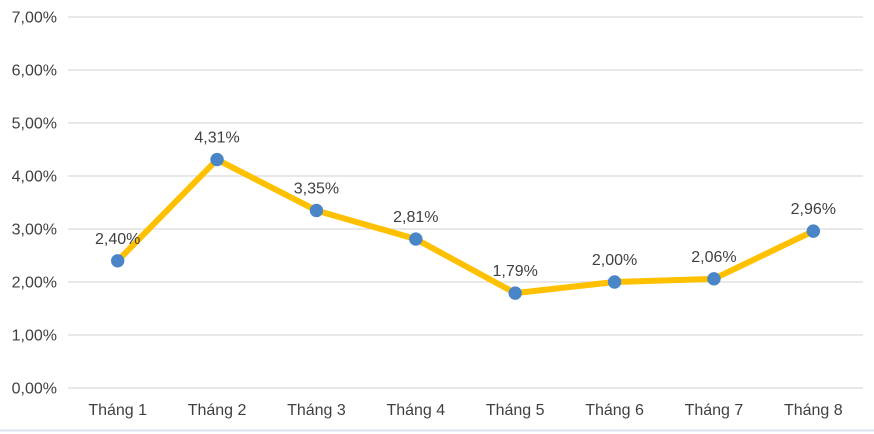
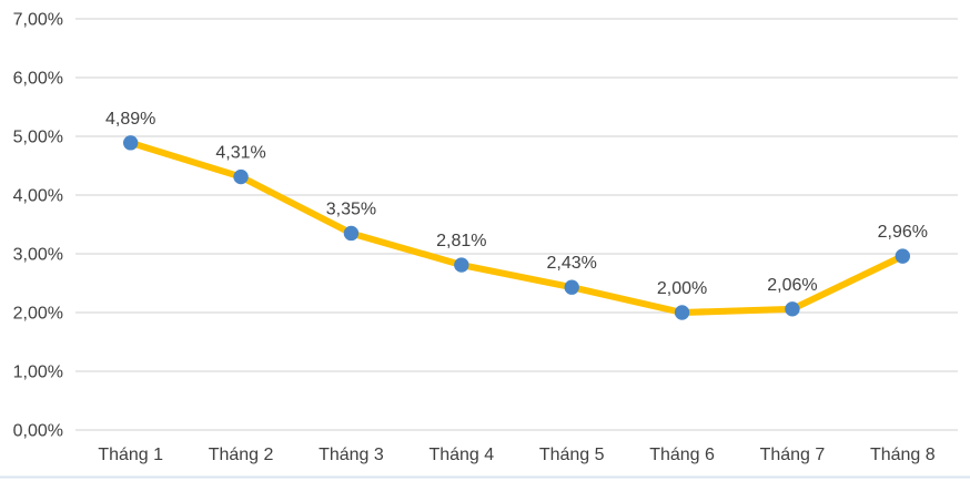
Tháng 1: 2,40% -> 4,89%
Tháng 5: 1,79% -> 2,43%
